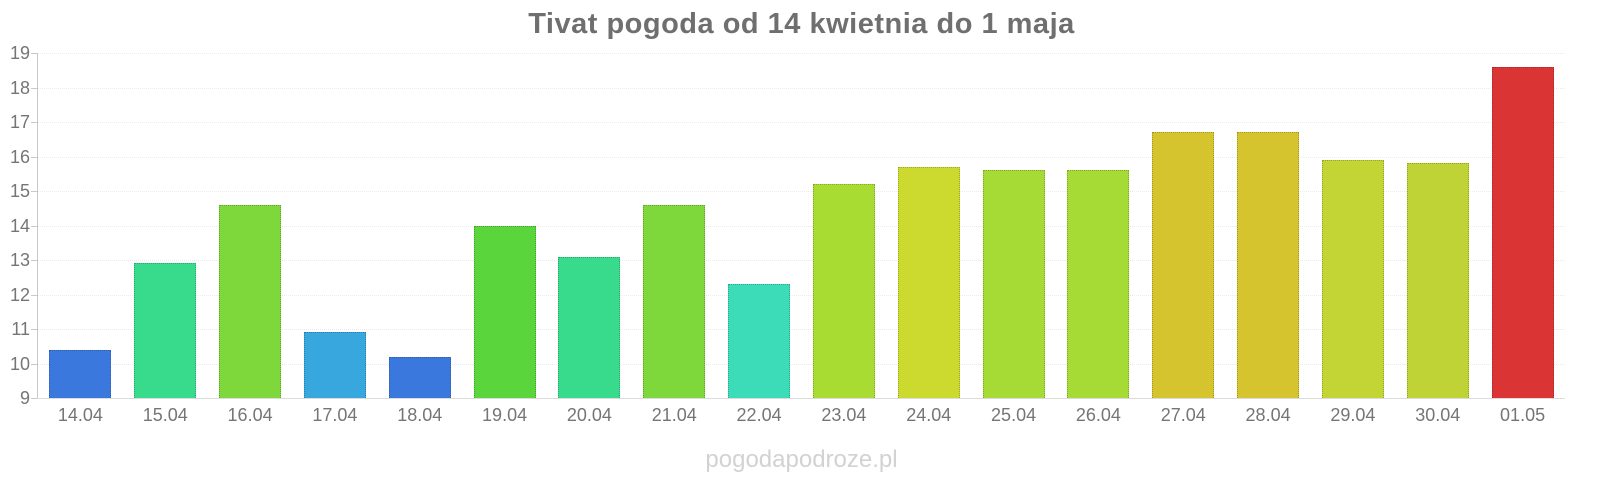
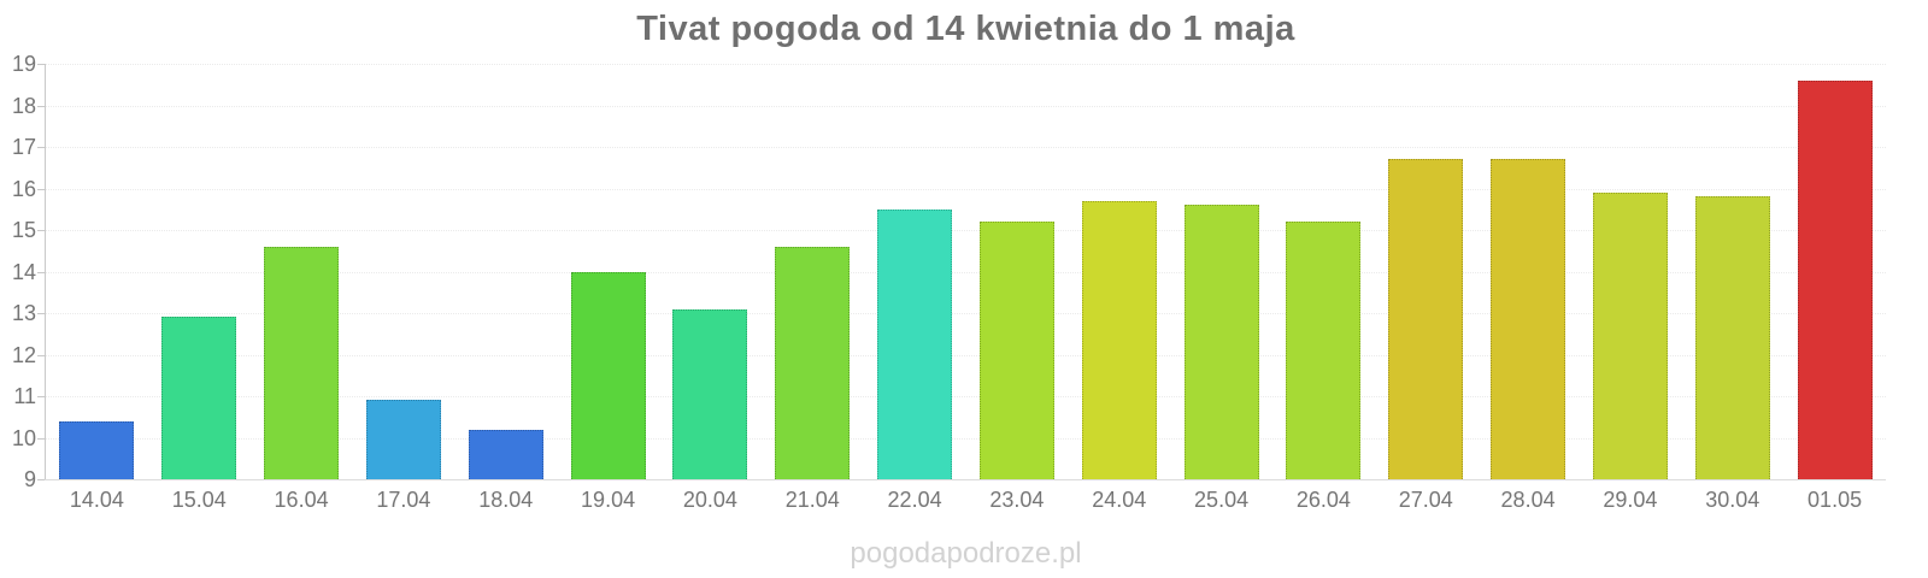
22.04: 12.3 -> 15.5
26.04: 15.6 -> 15.2
